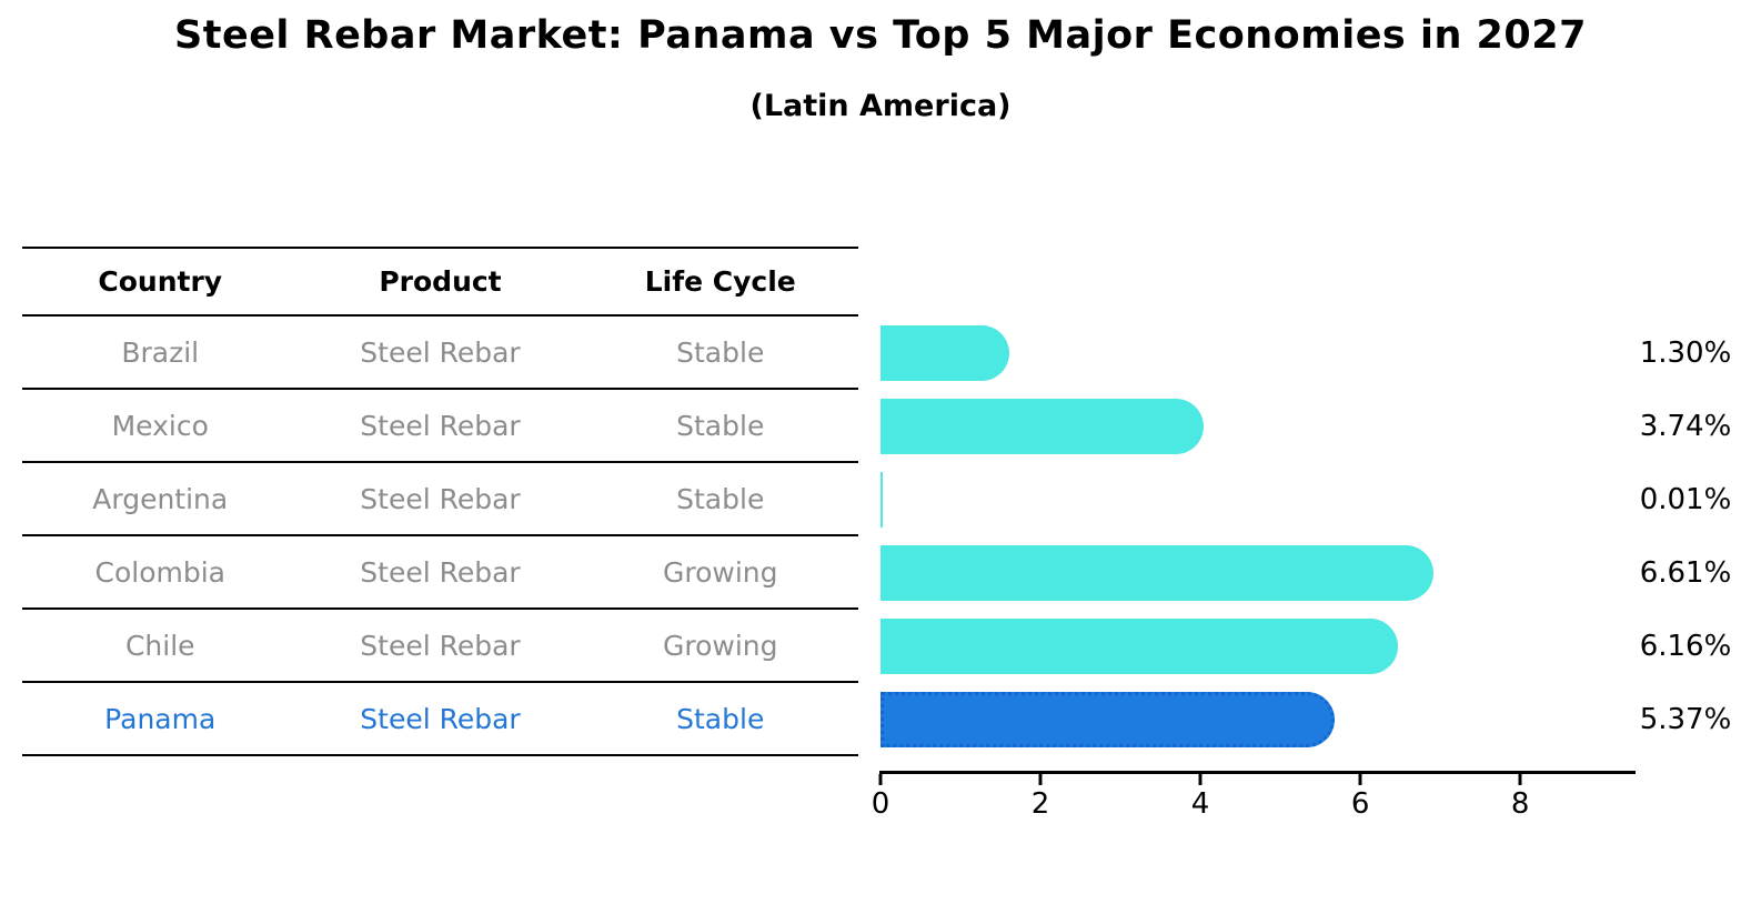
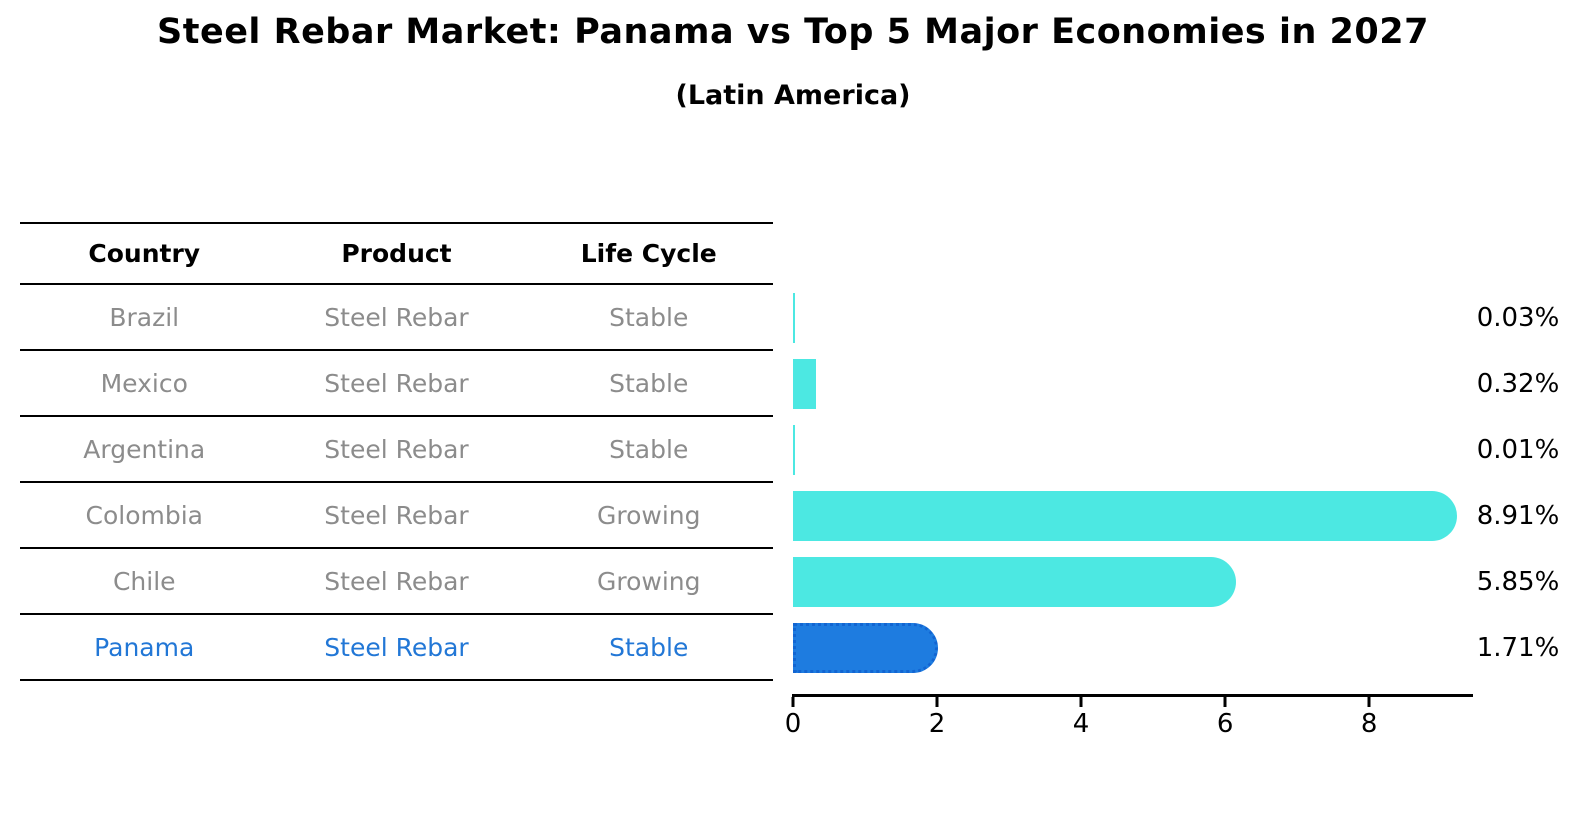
Brazil: 1.30% -> 0.03%
Mexico: 3.74% -> 0.32%
Colombia: 6.61% -> 8.91%
Chile: 6.16% -> 5.85%
Panama: 5.37% -> 1.71%
